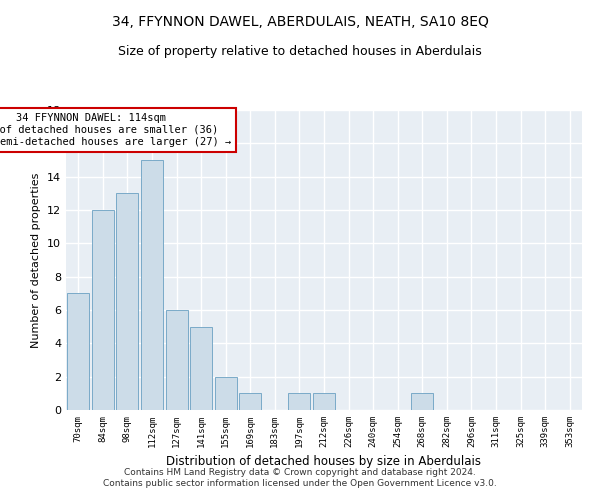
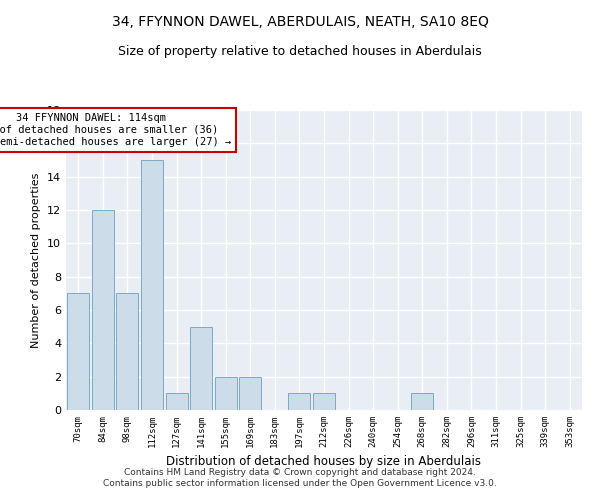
98sqm: 13 -> 7
127sqm: 6 -> 1
169sqm: 1 -> 2
